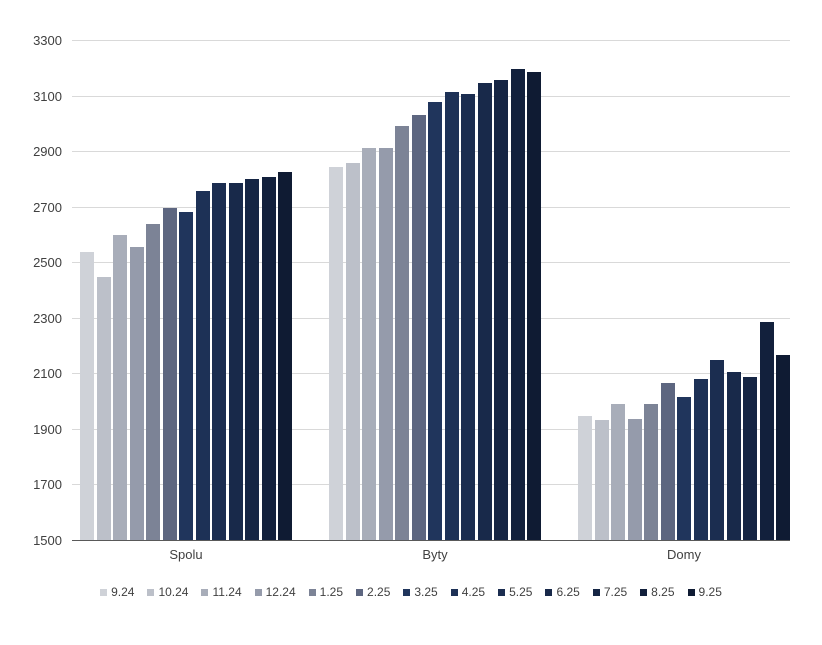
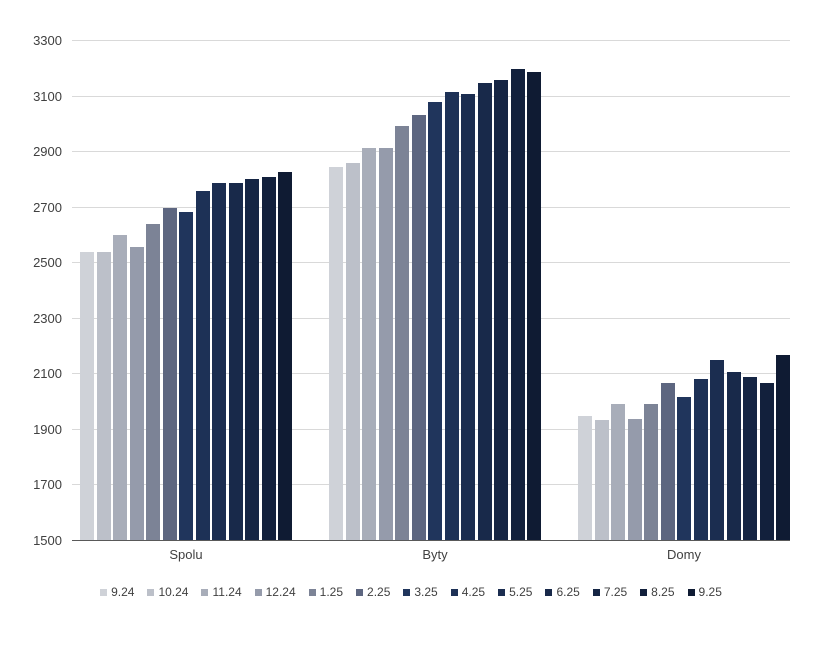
10.24/Spolu: 2450 -> 2540
8.25/Domy: 2290 -> 2070
